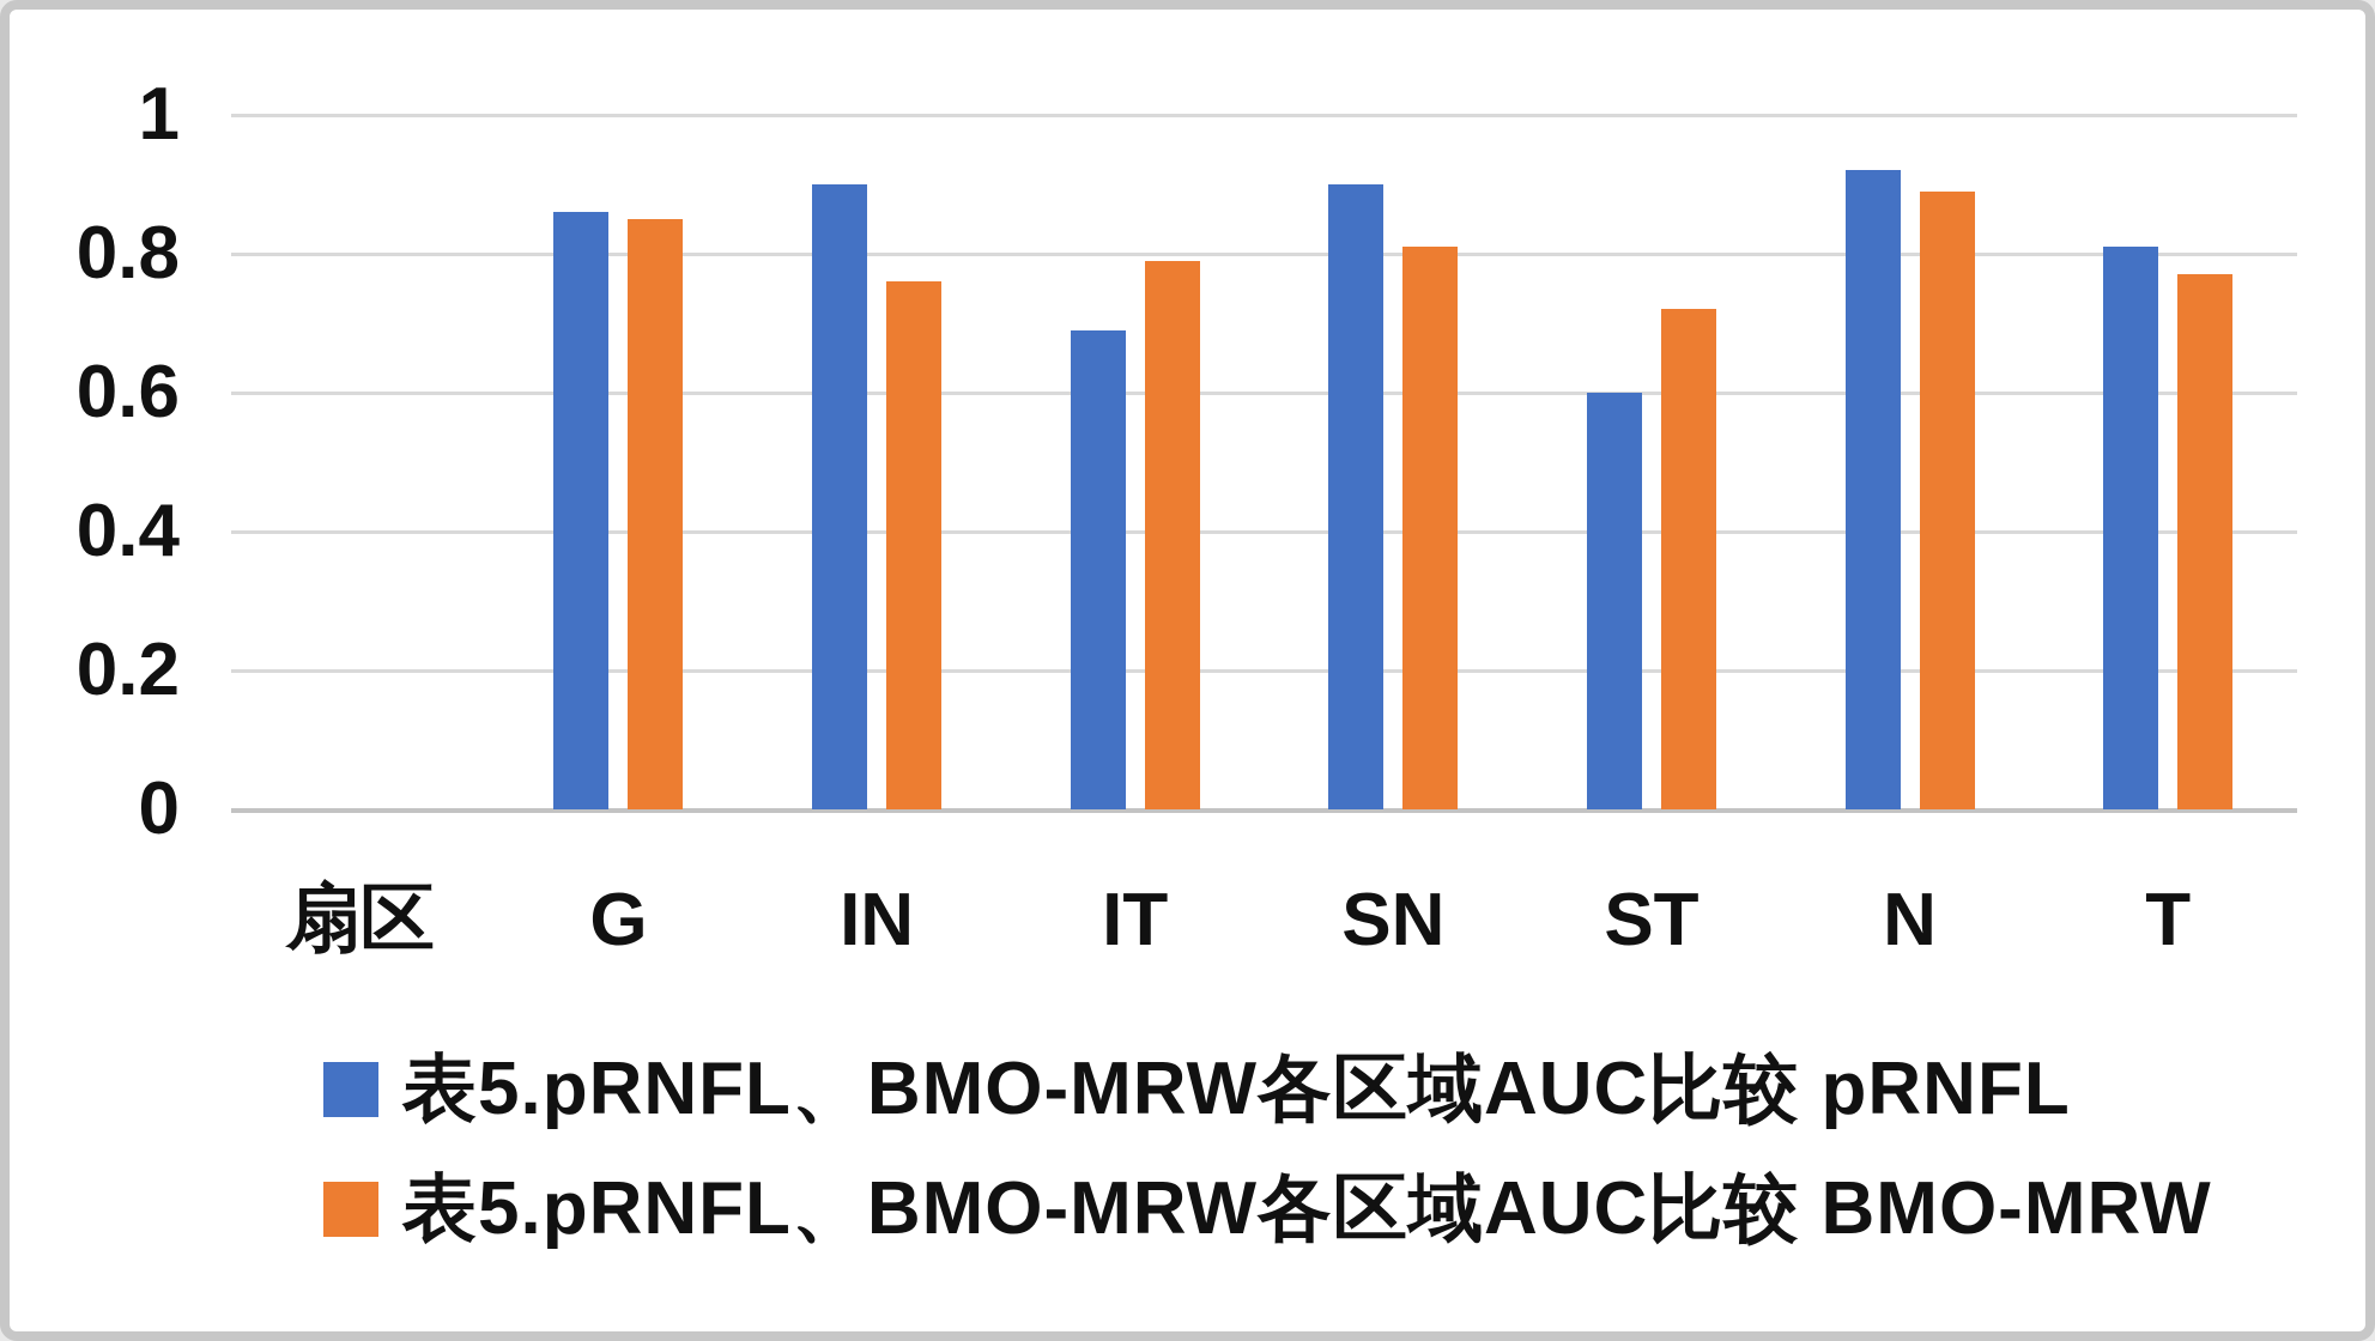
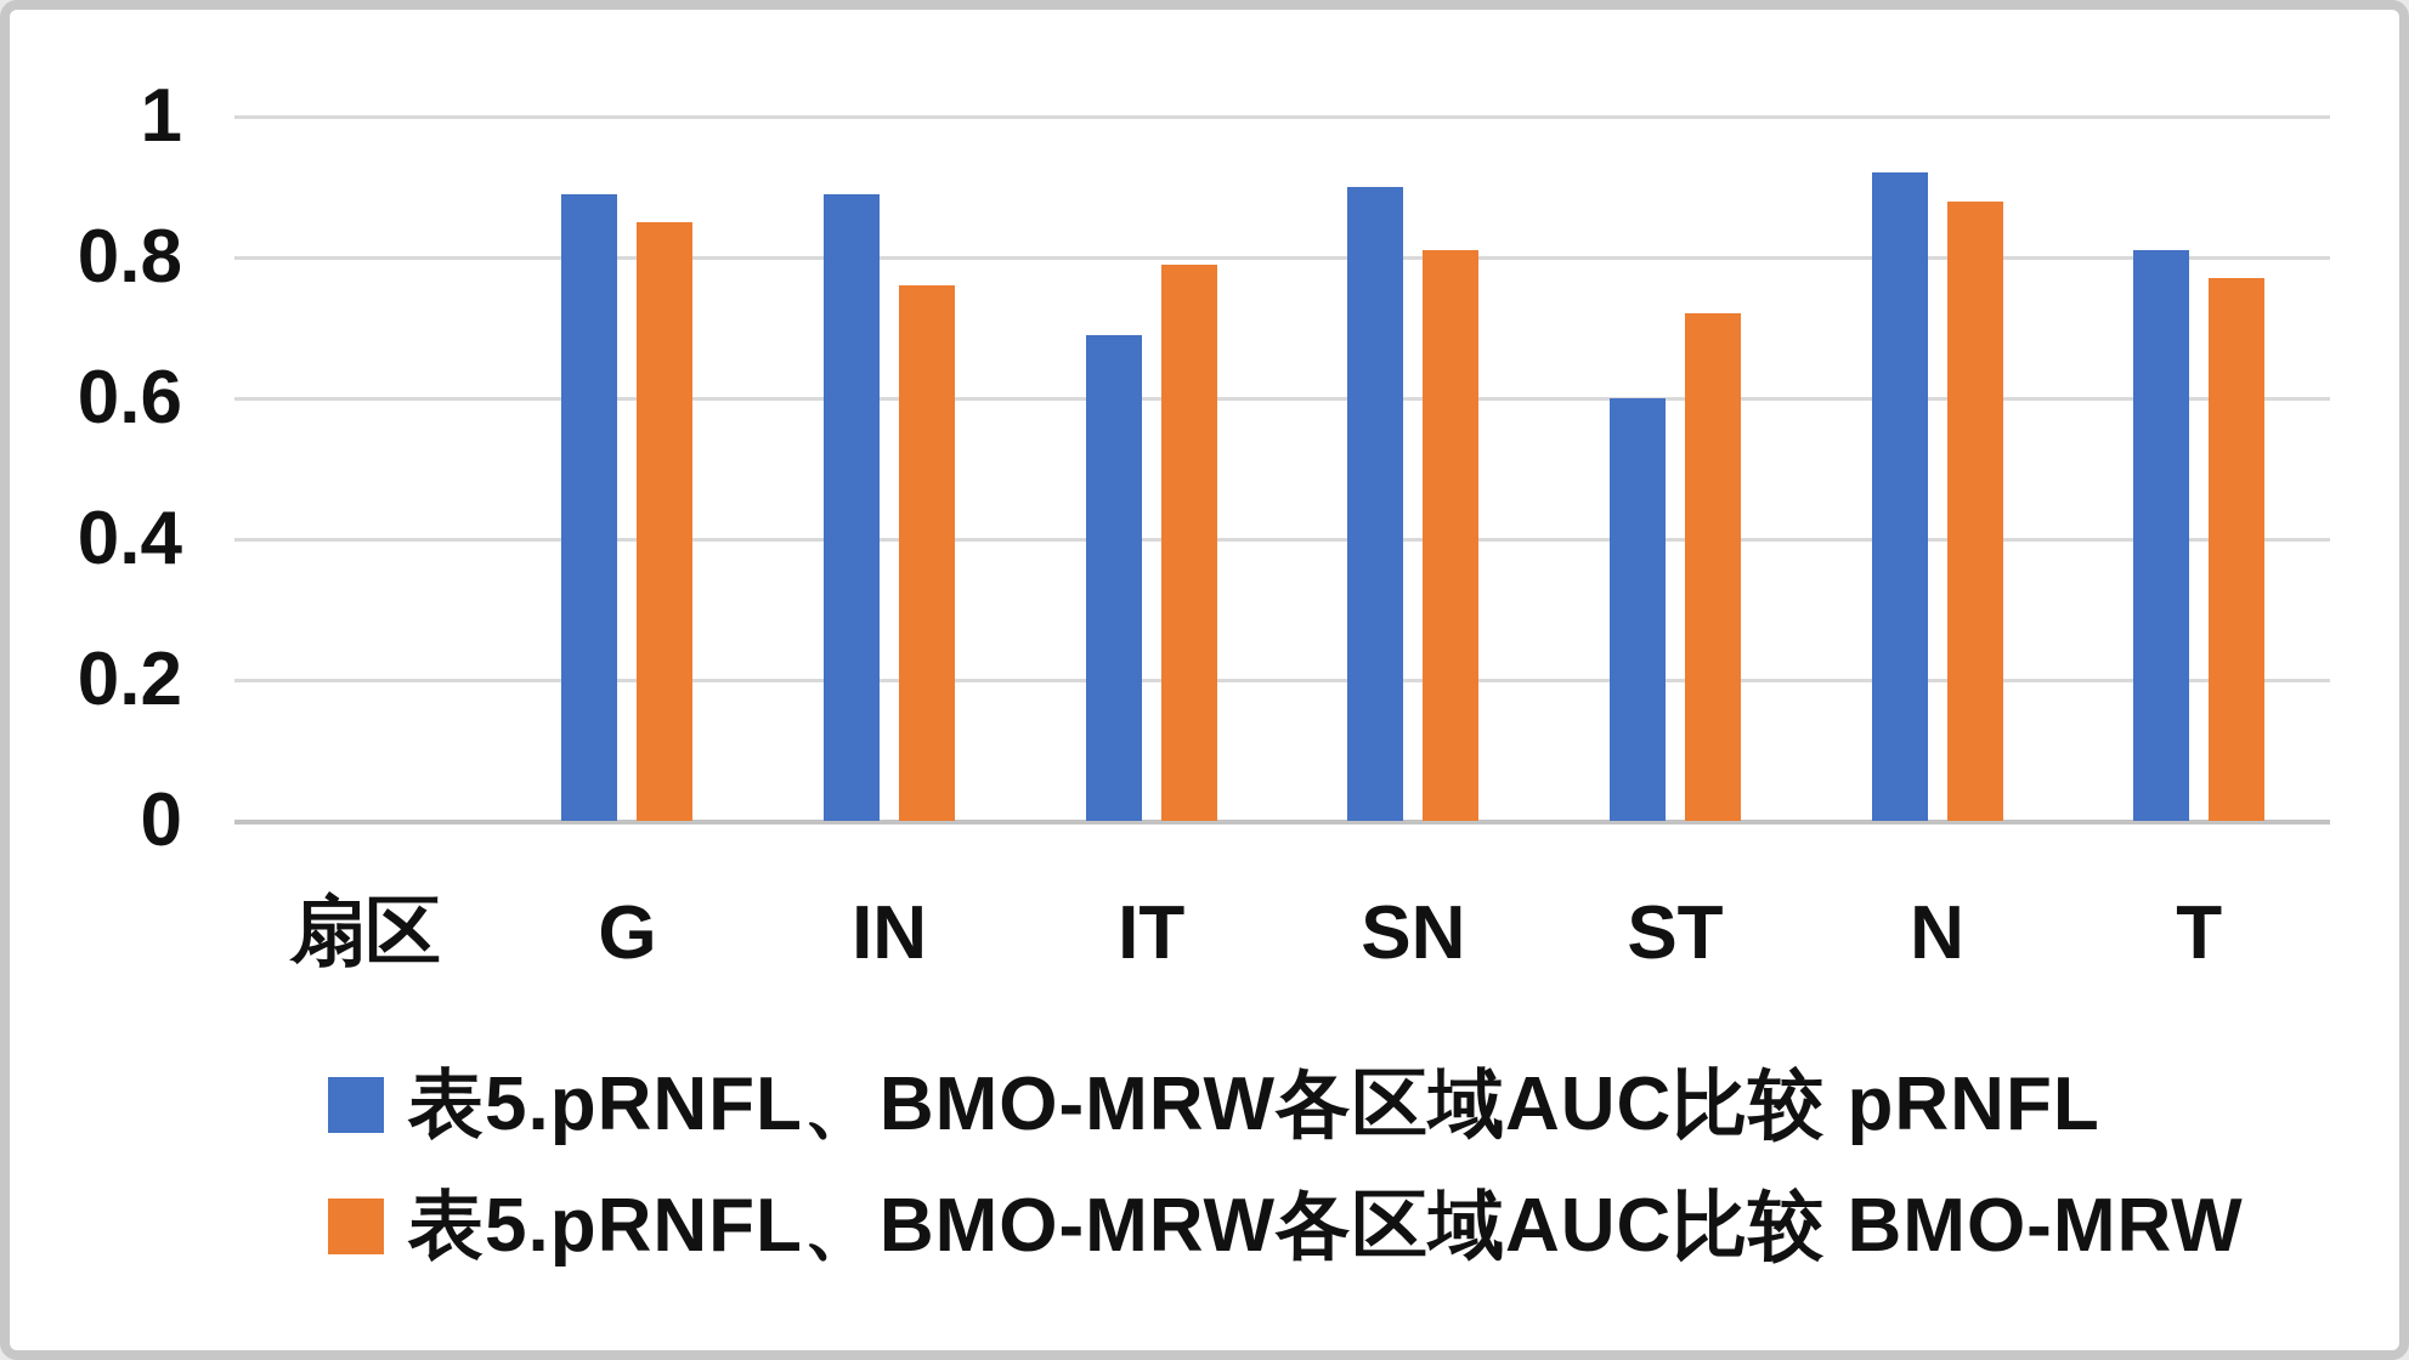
表5.pRNFL、BMO-MRW各区域AUC比较 pRNFL/G: 0.86 -> 0.89
表5.pRNFL、BMO-MRW各区域AUC比较 pRNFL/IN: 0.90 -> 0.89
表5.pRNFL、BMO-MRW各区域AUC比较 BMO-MRW/N: 0.89 -> 0.88
